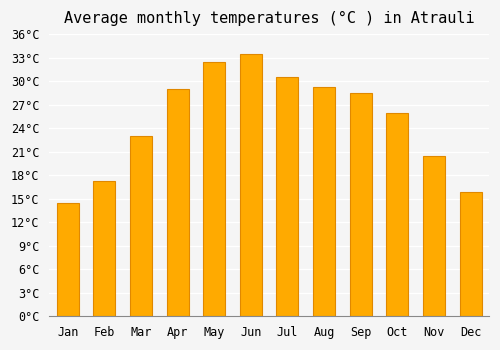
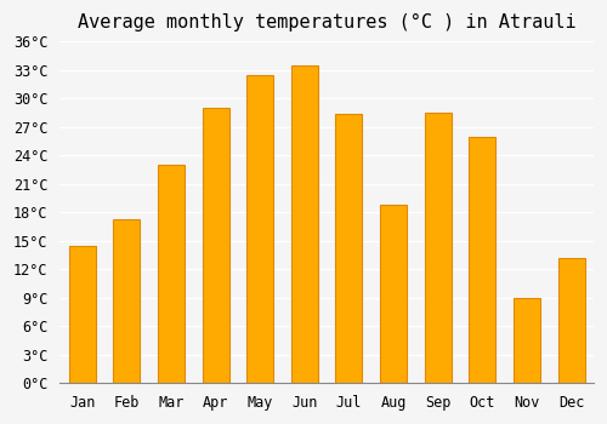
Jul: 30.5°C -> 28.4°C
Aug: 29.2°C -> 18.8°C
Nov: 20.5°C -> 9.0°C
Dec: 15.8°C -> 13.2°C
